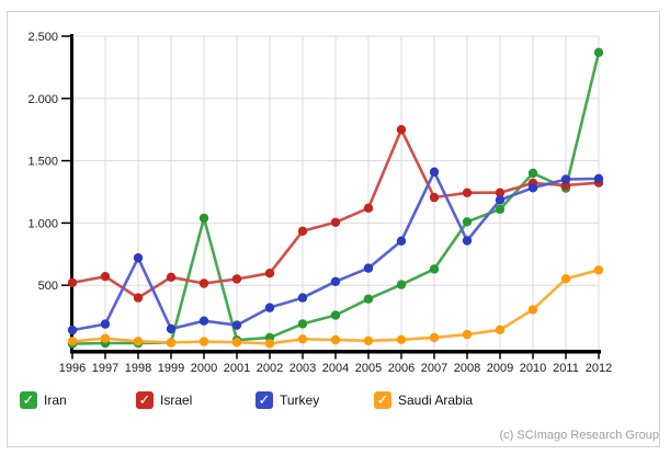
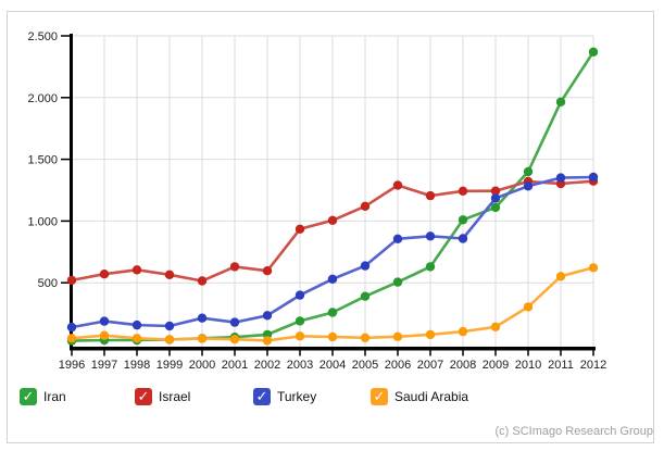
Israel/1998: 400 -> 600
Turkey/1998: 720 -> 160
Iran/2000: 1040 -> 50
Israel/2001: 550 -> 630
Turkey/2002: 320 -> 240
Israel/2006: 1750 -> 1290
Turkey/2007: 1410 -> 880
Iran/2011: 1280 -> 1960
